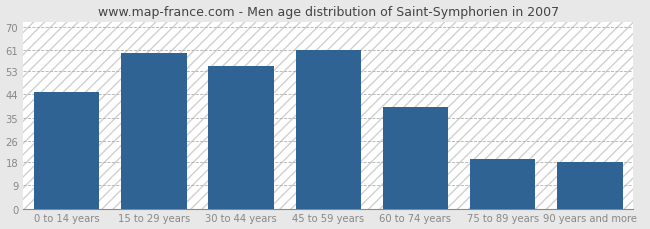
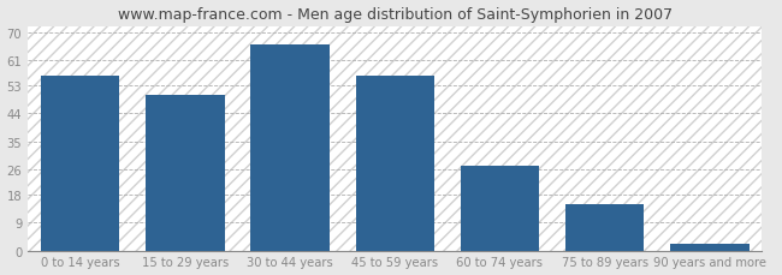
0 to 14 years: 45 -> 56
15 to 29 years: 60 -> 50
30 to 44 years: 55 -> 66
45 to 59 years: 61 -> 56
60 to 74 years: 39 -> 27
75 to 89 years: 19 -> 15
90 years and more: 18 -> 2
